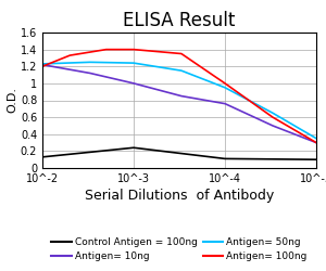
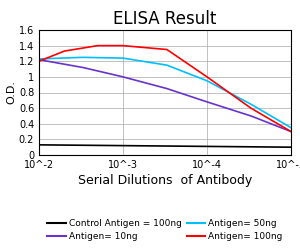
Control Antigen = 100ng/10^-3: 0.24 -> 0.12
Antigen= 10ng/10^-4: 0.76 -> 0.68
